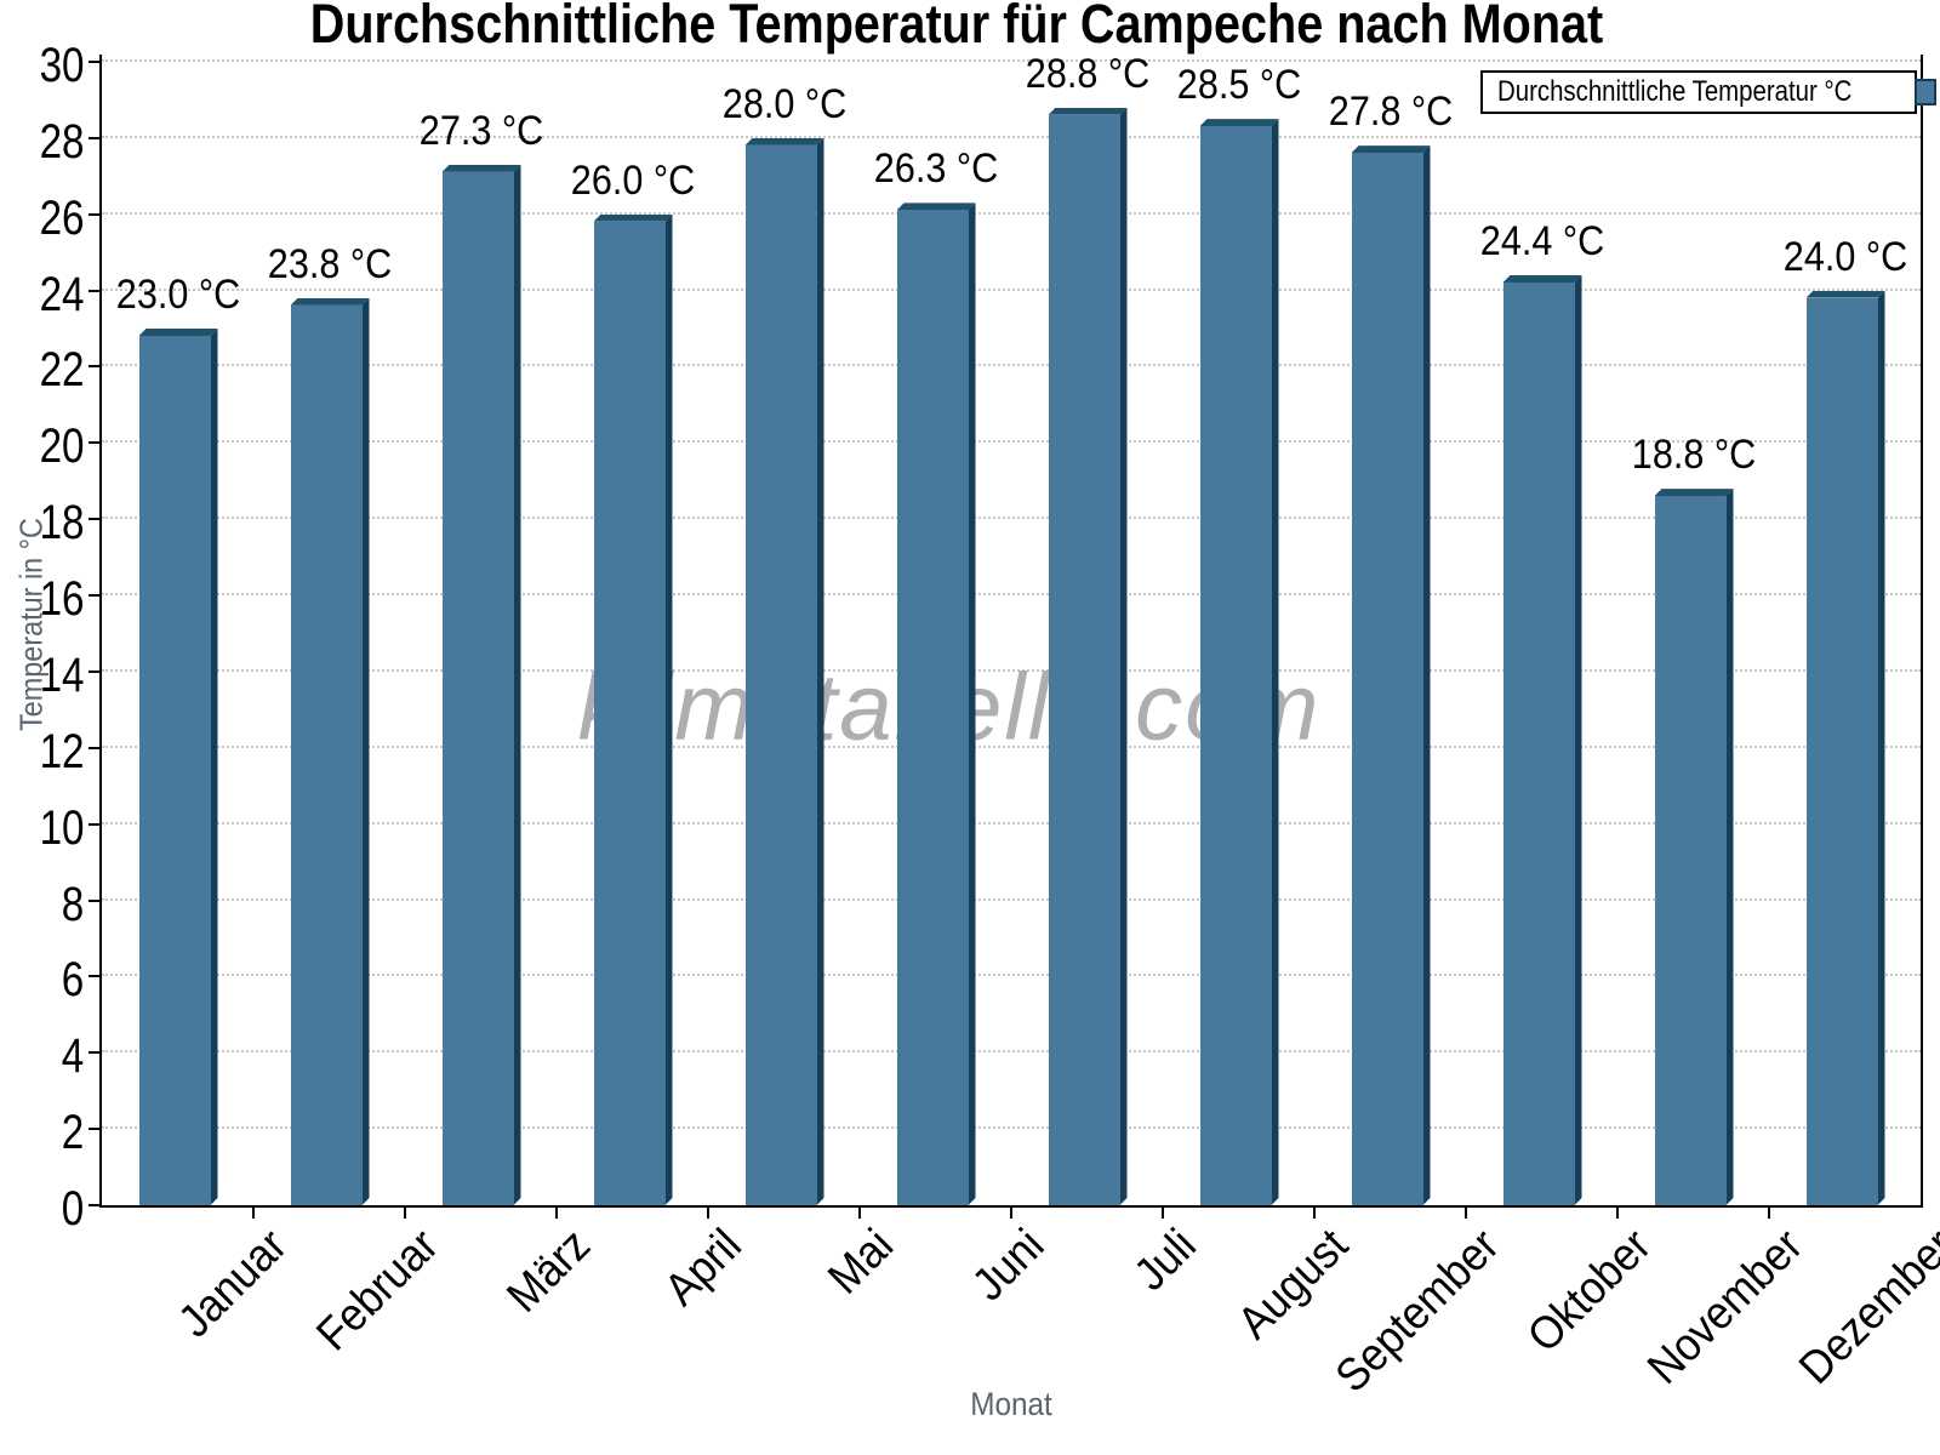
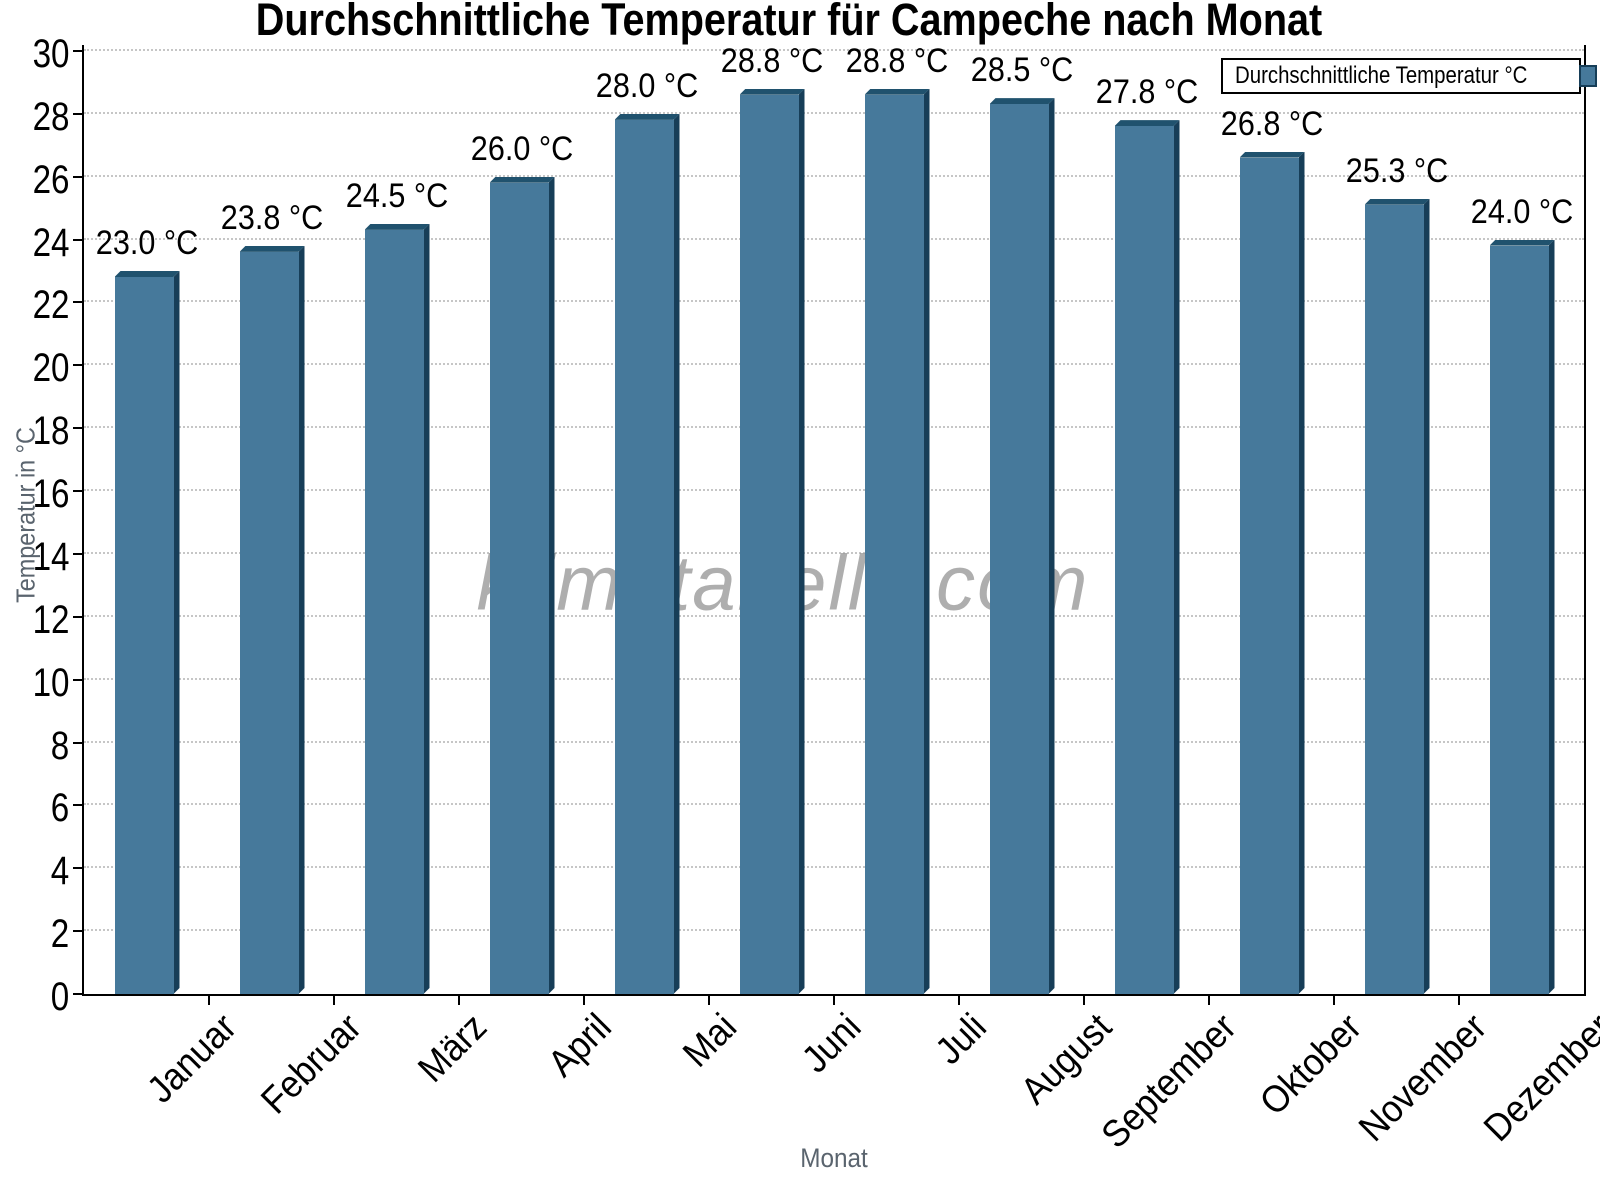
März: 27.3 -> 24.5
Juni: 26.3 -> 28.8
Oktober: 24.4 -> 26.8
November: 18.8 -> 25.3
